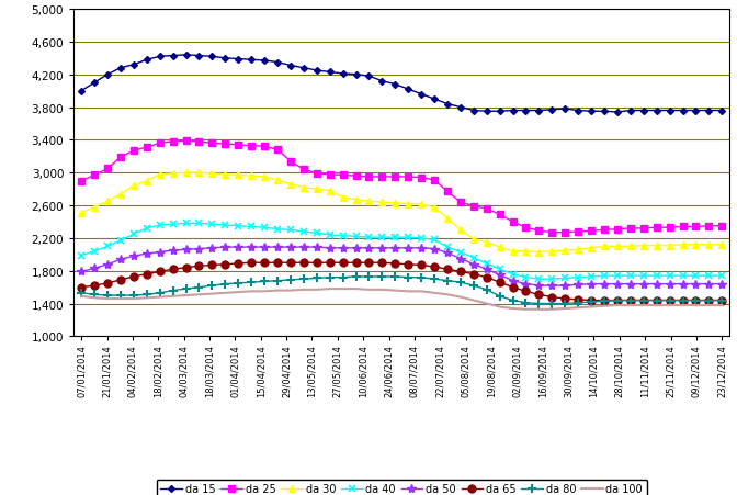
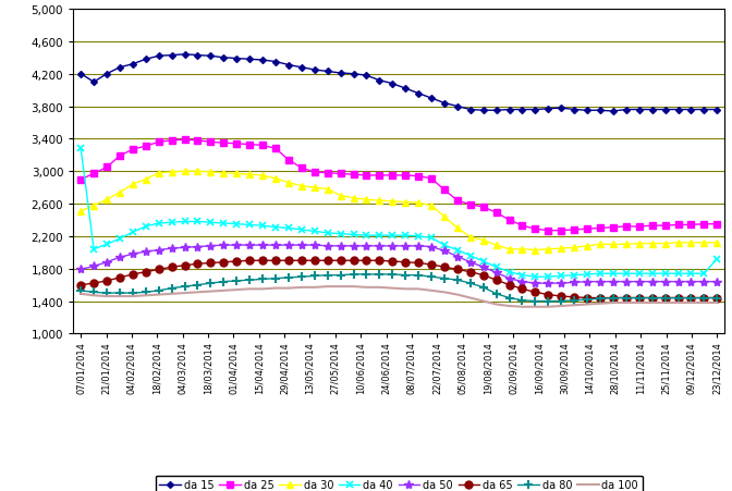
da 15/07/01/2014: 4,000 -> 4,200
da 40/07/01/2014: 1,990 -> 3,280
da 40/23/12/2014: 1,740 -> 1,920
